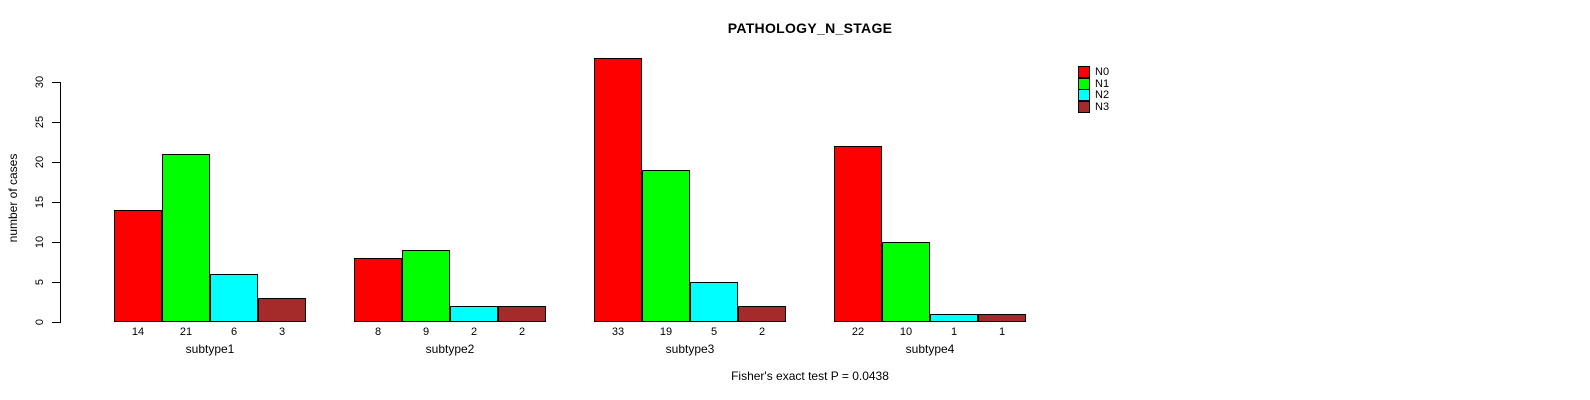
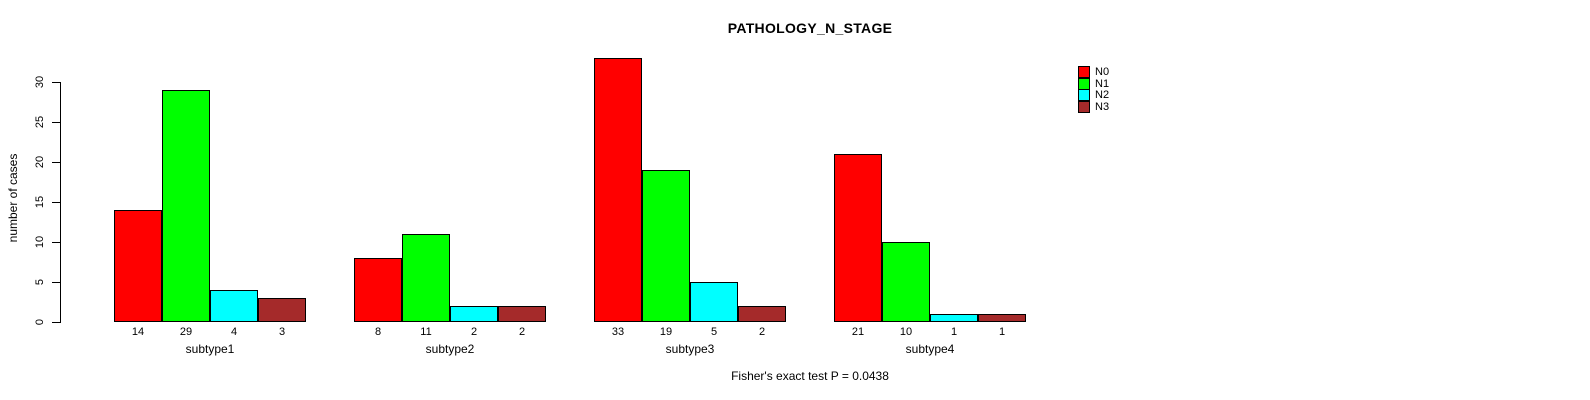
N1/subtype1: 21 -> 29
N2/subtype1: 6 -> 4
N1/subtype2: 9 -> 11
N0/subtype4: 22 -> 21
